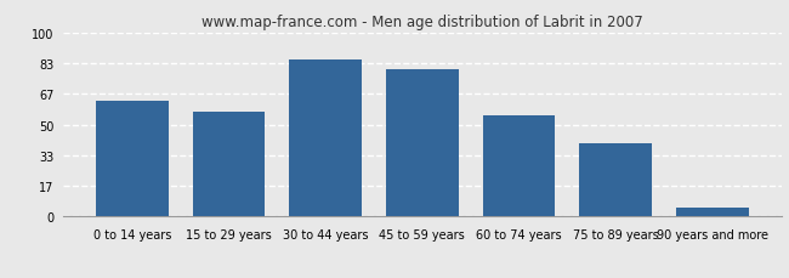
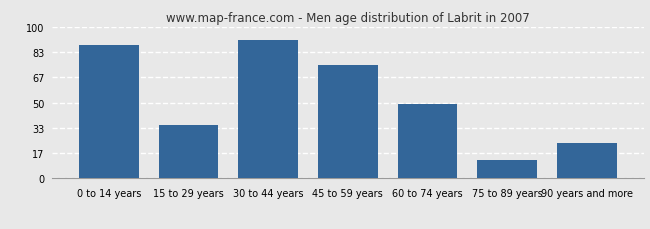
0 to 14 years: 63 -> 88
15 to 29 years: 57 -> 35
30 to 44 years: 85 -> 91
45 to 59 years: 80 -> 75
60 to 74 years: 55 -> 49
75 to 89 years: 40 -> 12
90 years and more: 5 -> 23
